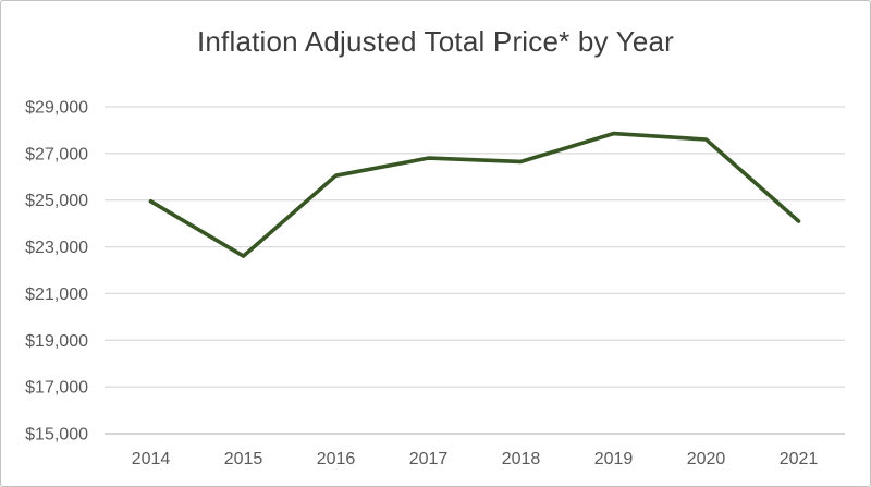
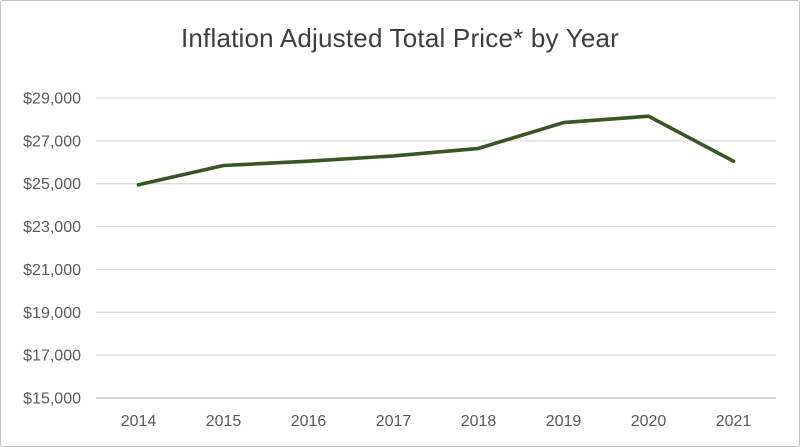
2015: $22600 -> $25800
2017: $26800 -> $26300
2020: $27600 -> $28200
2021: $24100 -> $26000
